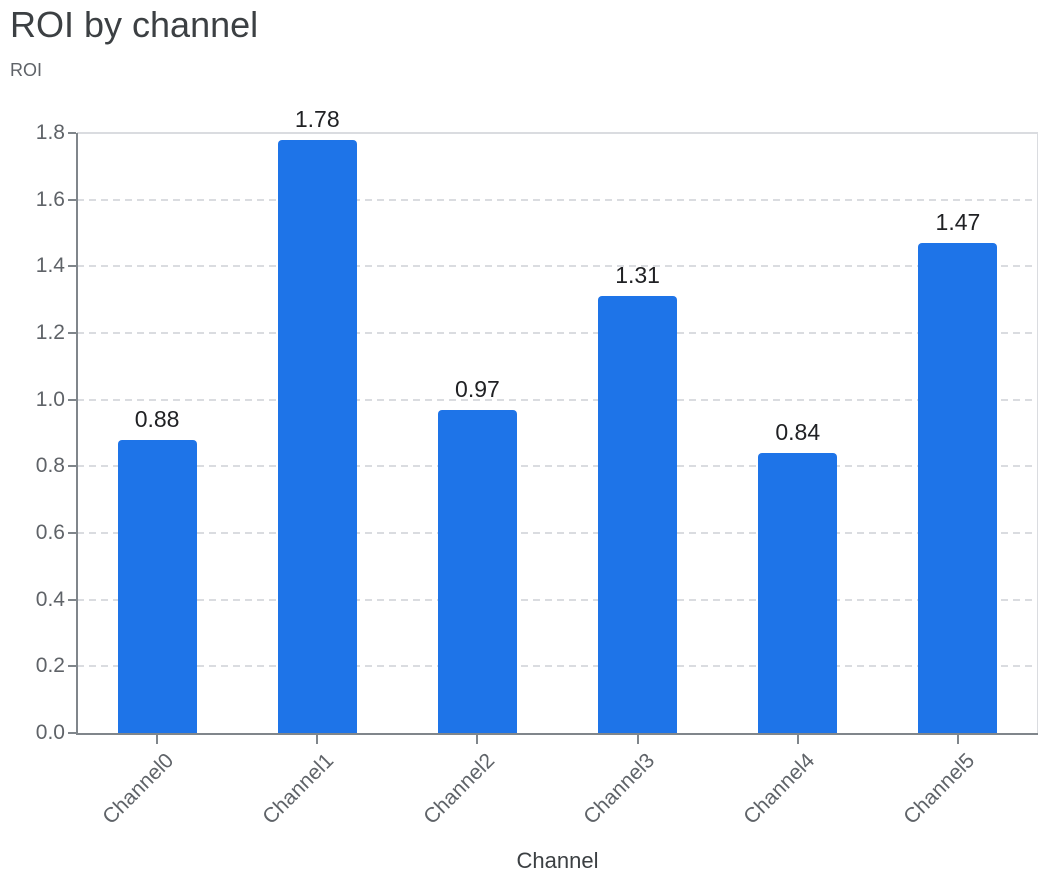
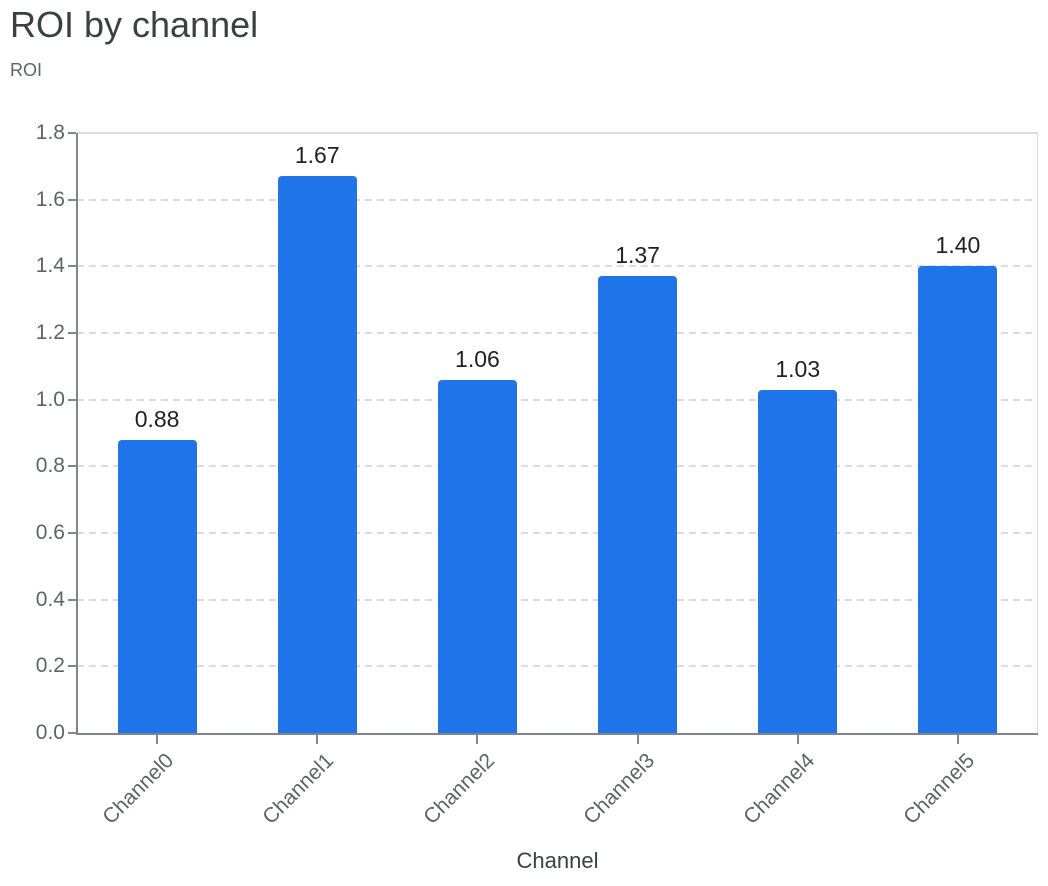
Channel1: 1.78 -> 1.67
Channel2: 0.97 -> 1.06
Channel3: 1.31 -> 1.37
Channel4: 0.84 -> 1.03
Channel5: 1.47 -> 1.40
